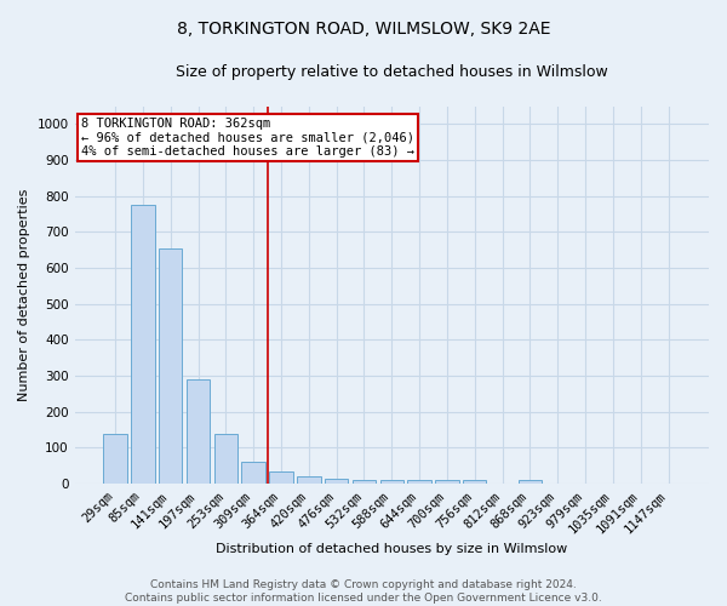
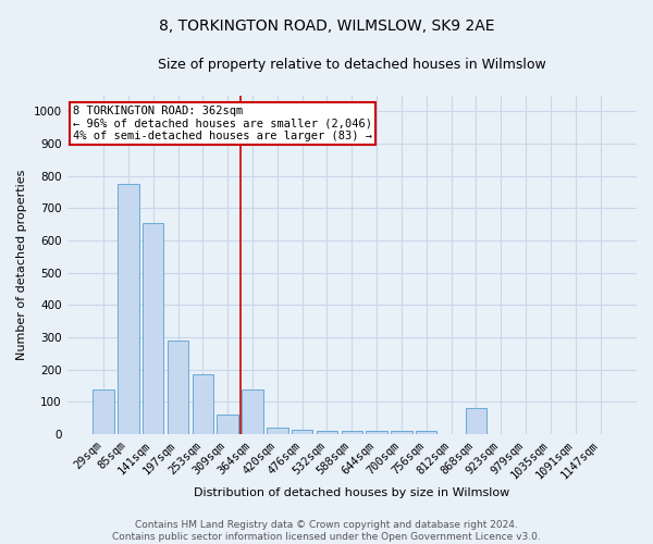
253sqm: 140 -> 185
364sqm: 35 -> 140
868sqm: 10 -> 80
